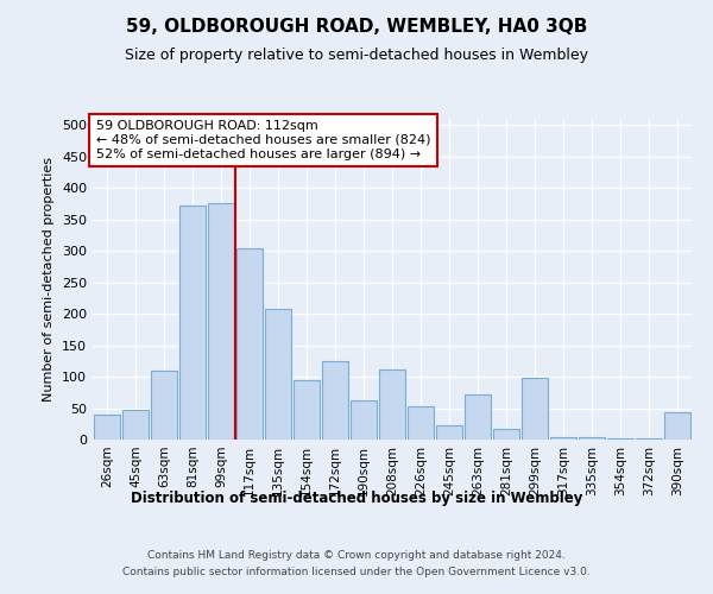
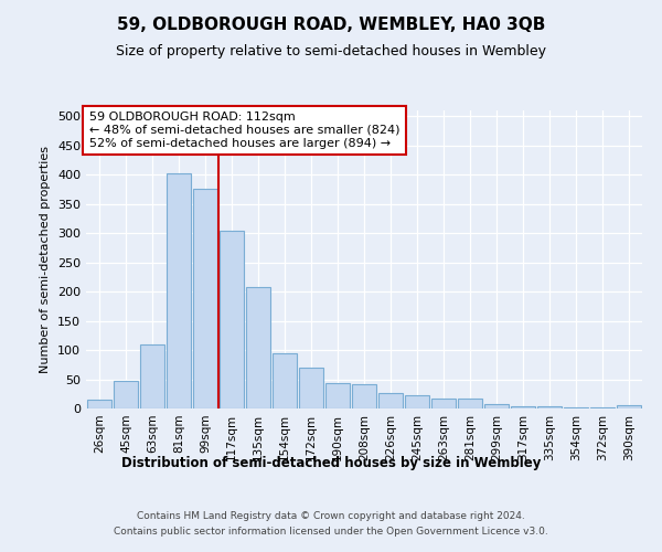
26sqm: 40 -> 15
81sqm: 372 -> 403
172sqm: 124 -> 70
190sqm: 62 -> 43
208sqm: 112 -> 42
226sqm: 52 -> 27
263sqm: 72 -> 17
299sqm: 98 -> 8
390sqm: 44 -> 5
